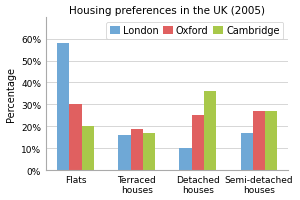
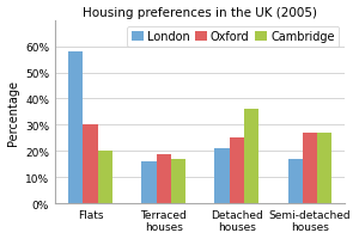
London/Detached houses: 10% -> 21%
